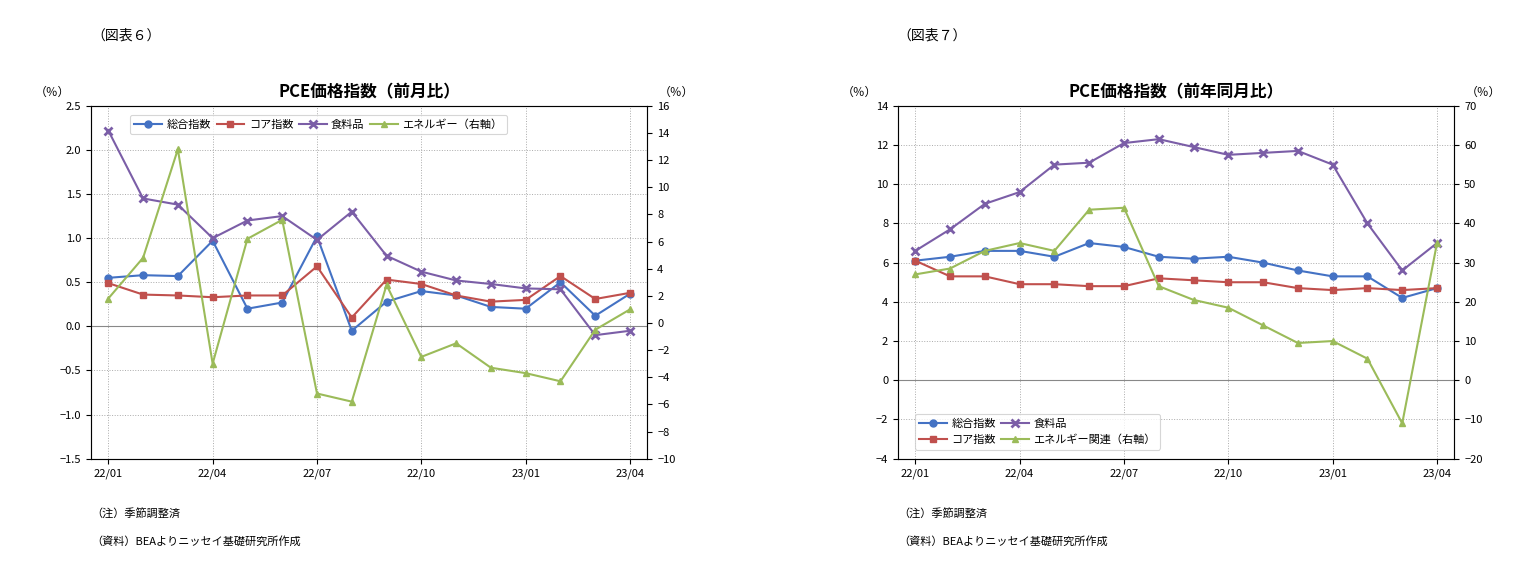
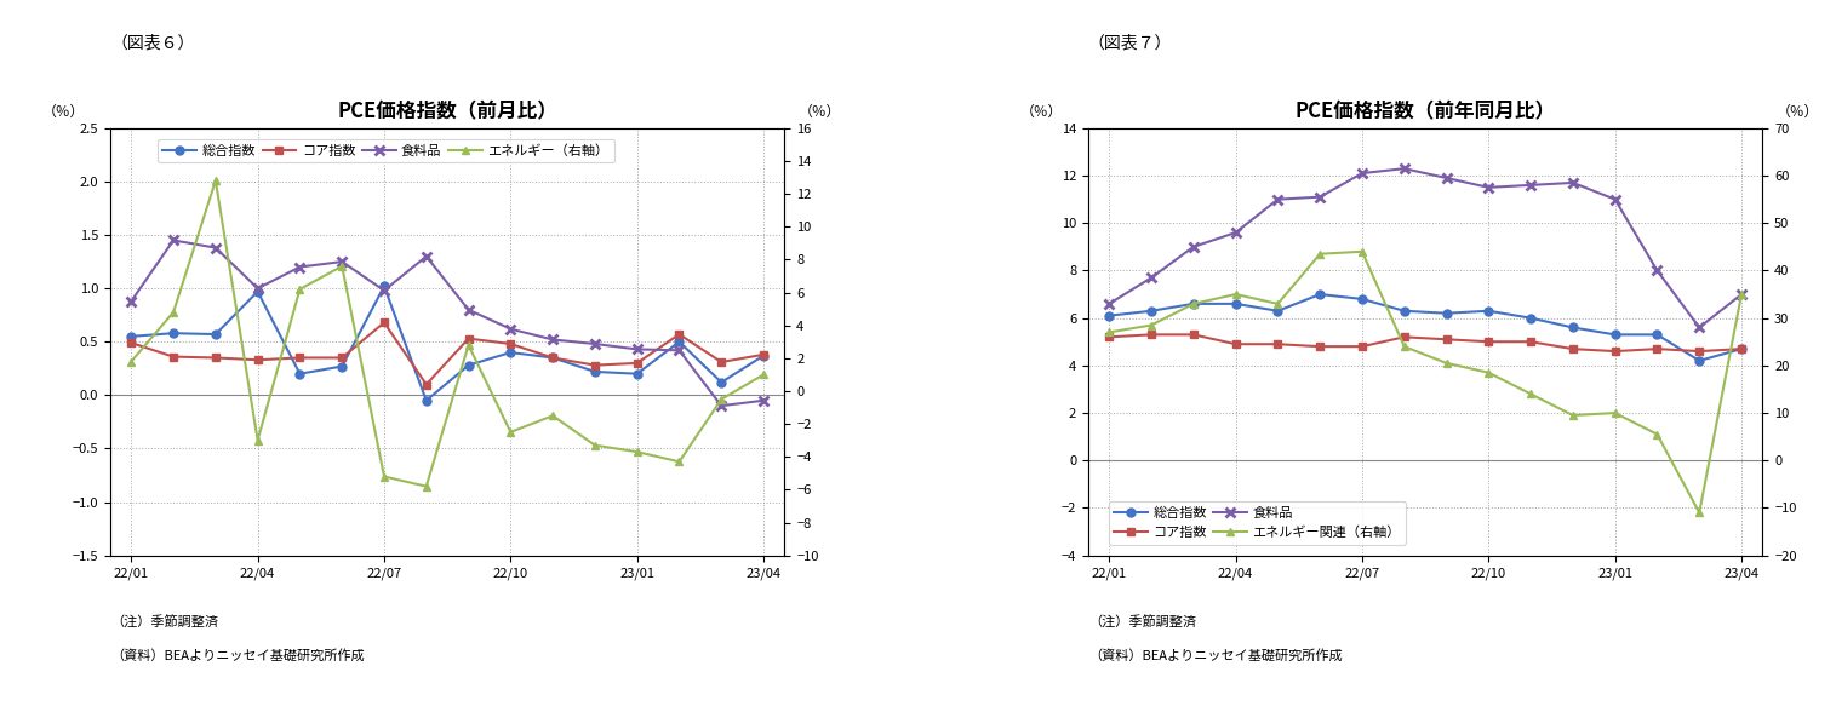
PCE価格指数（前月比）/食料品/22/01: 2.22 -> 0.88
PCE価格指数（前年同月比）/コア指数/22/01: 6.1 -> 5.2
